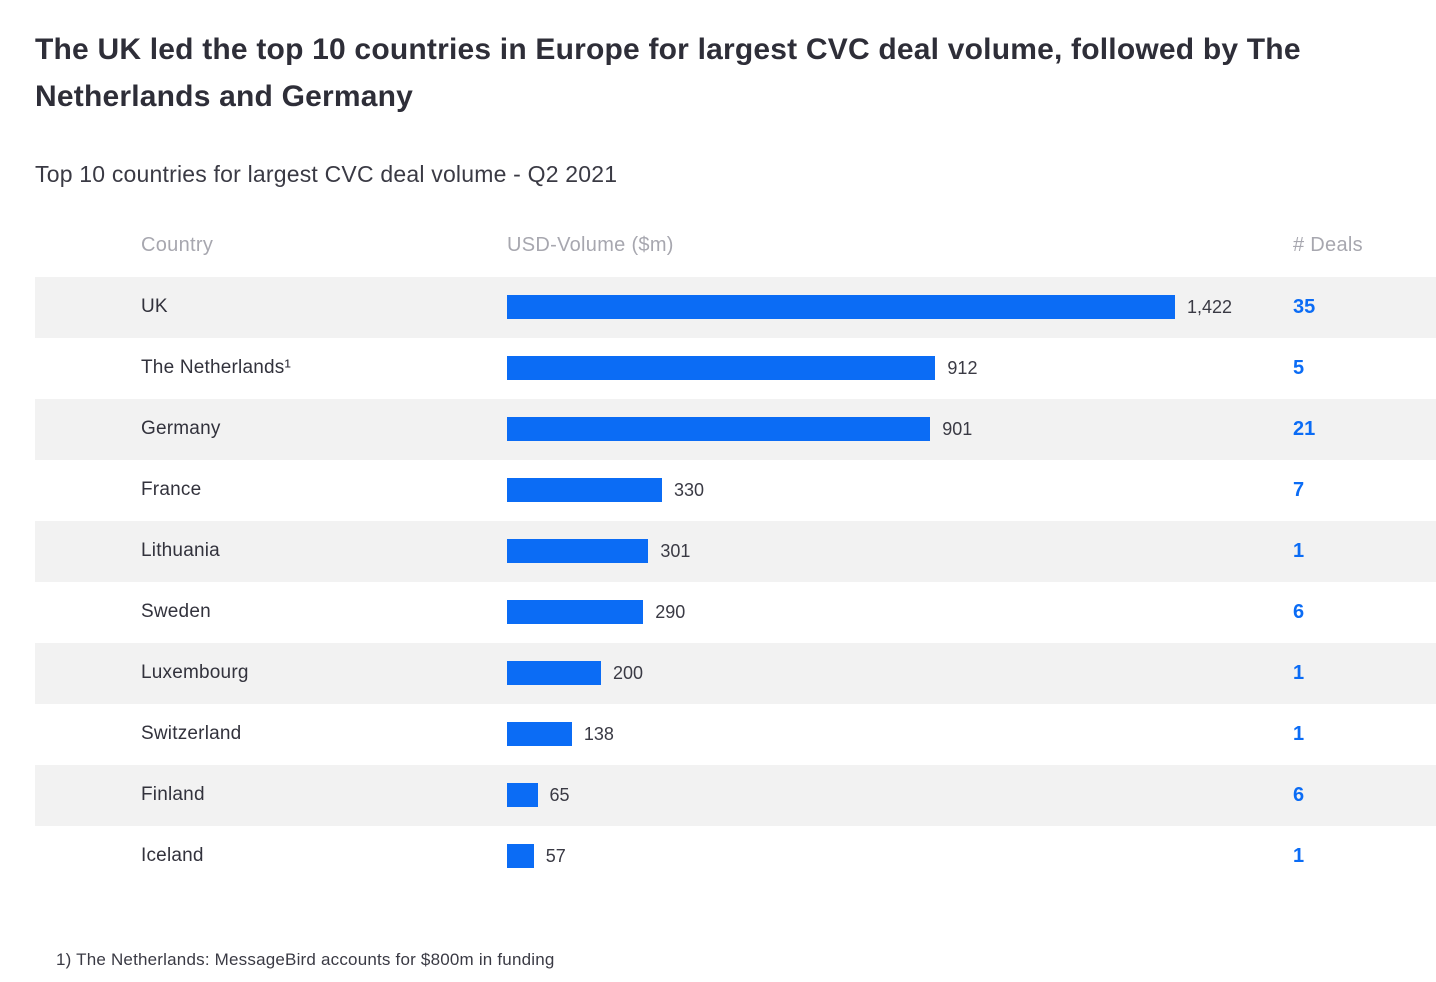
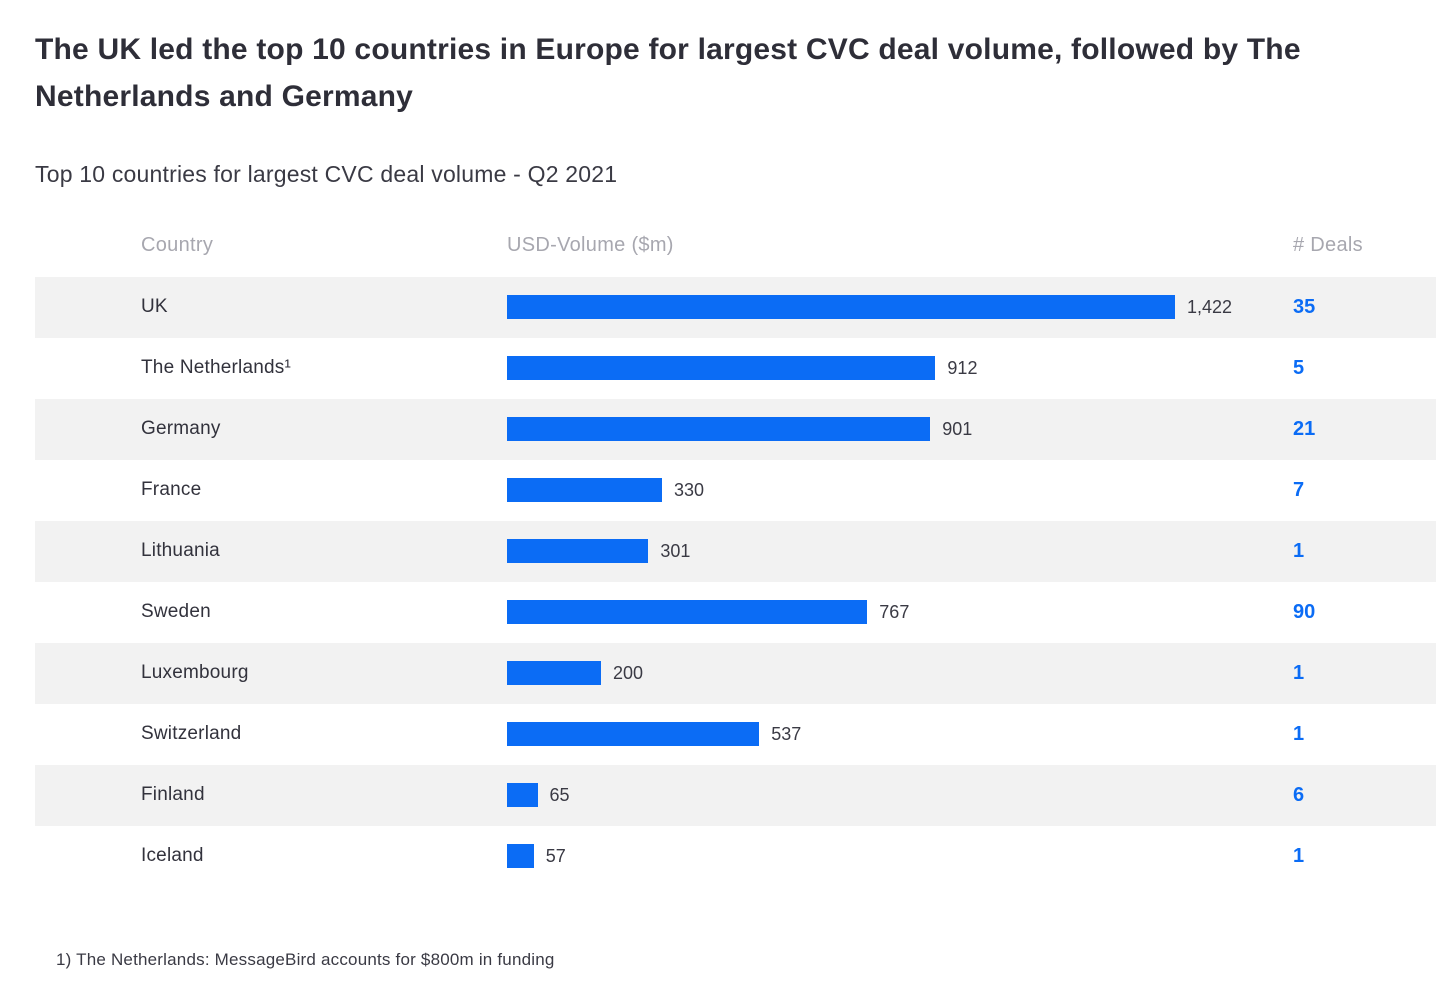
USD-Volume ($m)/Sweden: 290 -> 767
# Deals/Sweden: 6 -> 90
USD-Volume ($m)/Switzerland: 138 -> 537
